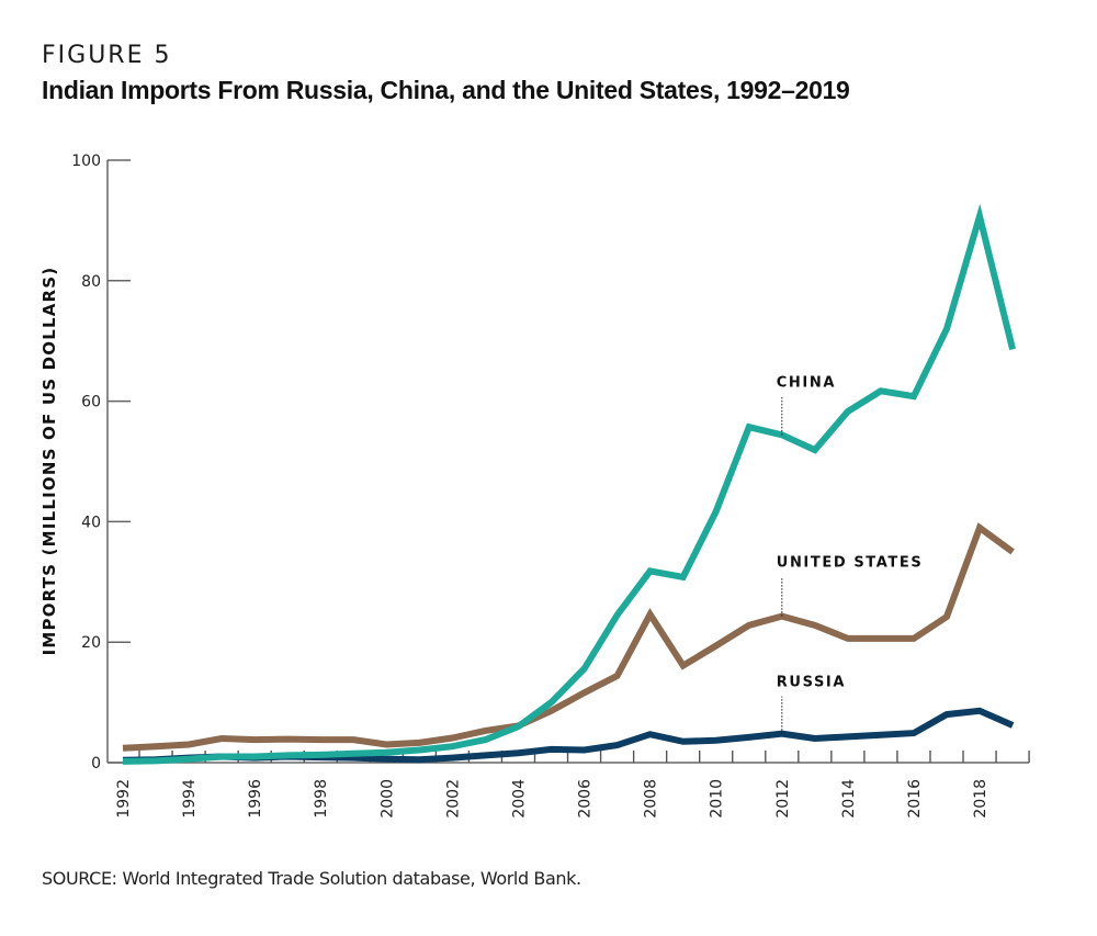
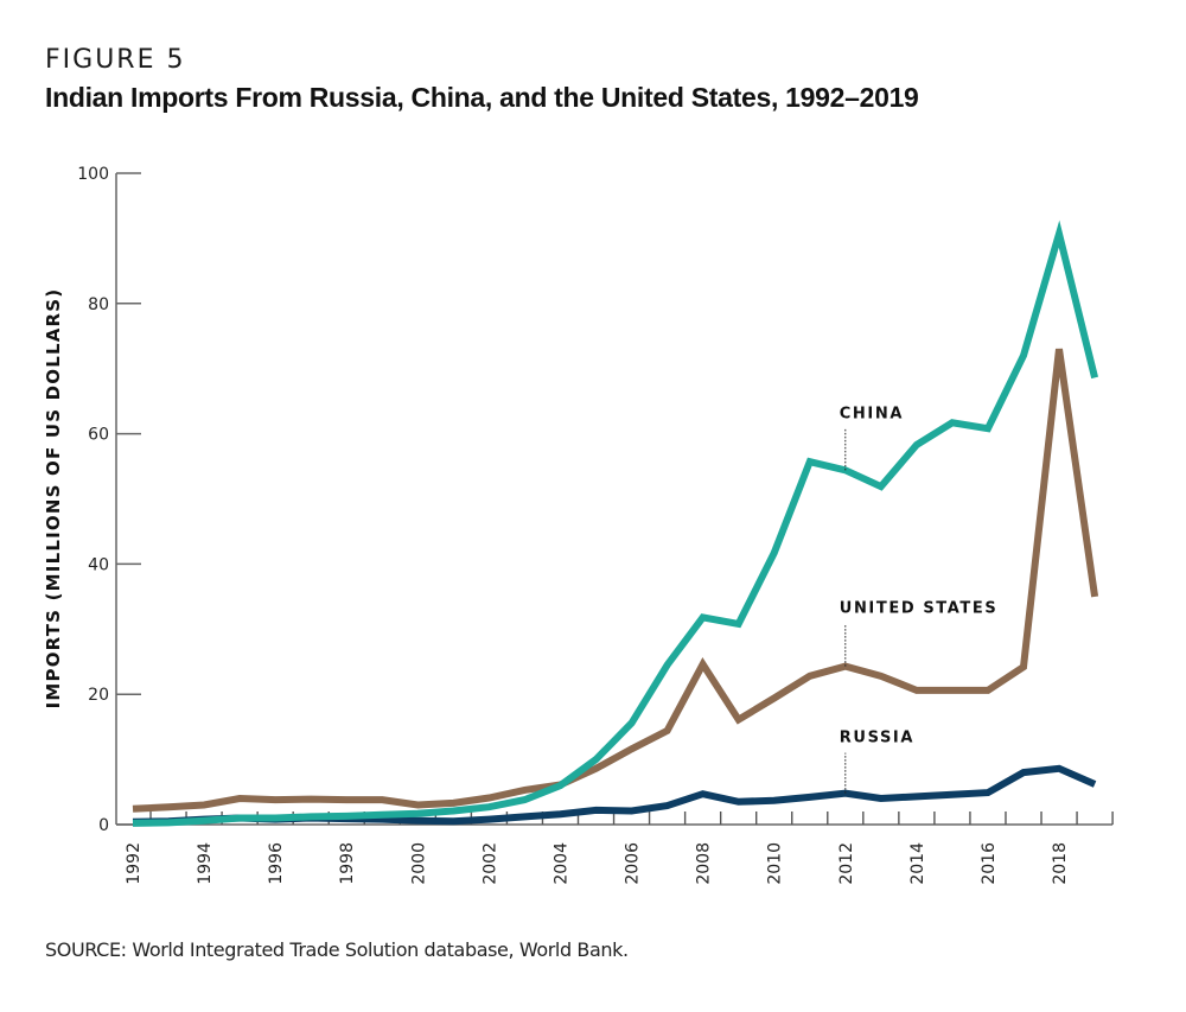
UNITED STATES/2018: 39 -> 73
